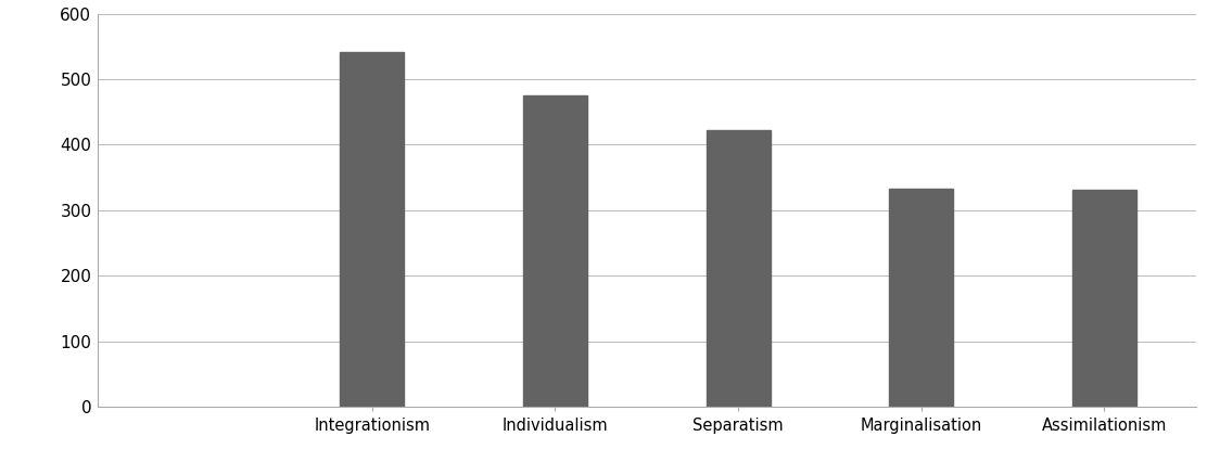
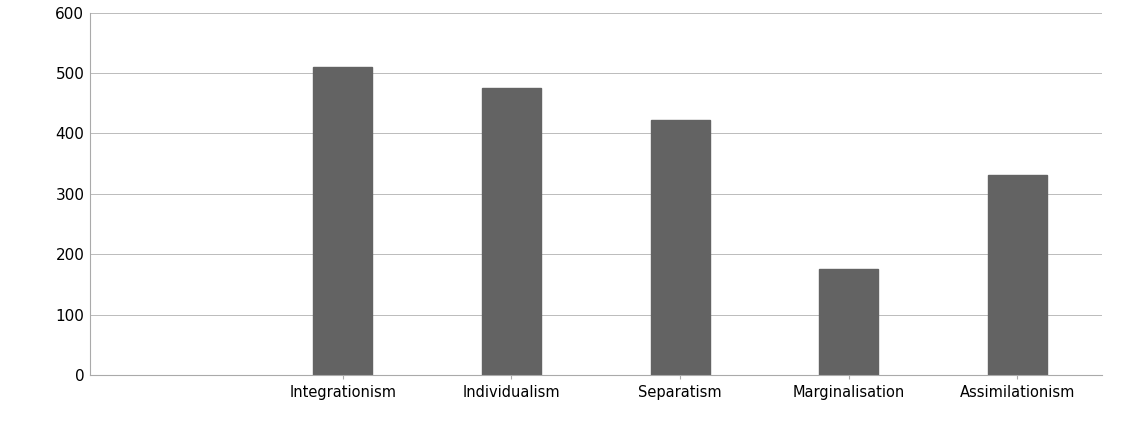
Integrationism: 541 -> 510
Marginalisation: 333 -> 176
